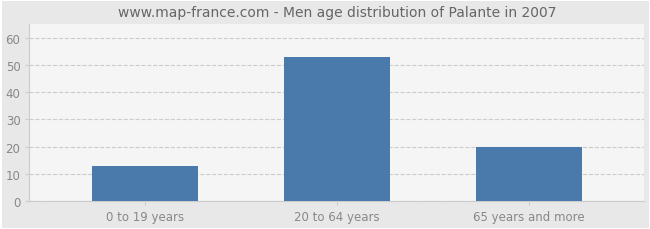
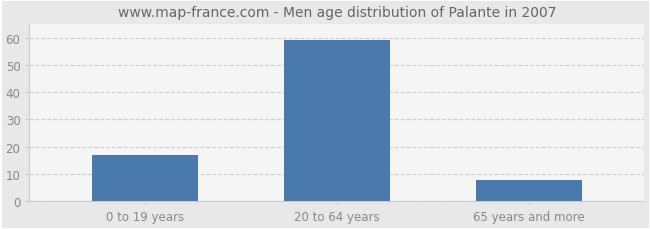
0 to 19 years: 13 -> 17
20 to 64 years: 53 -> 59
65 years and more: 20 -> 8
